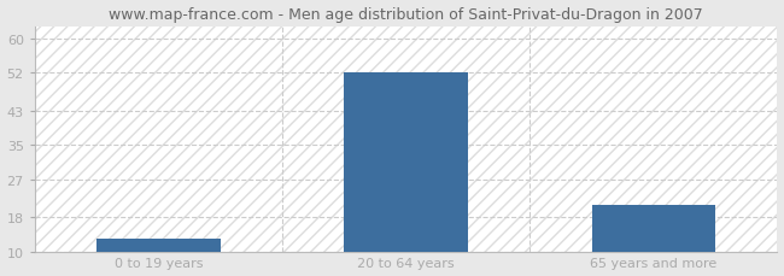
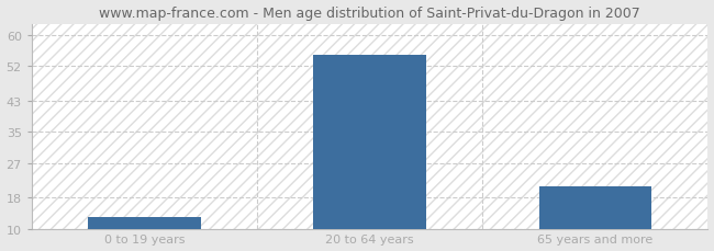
20 to 64 years: 52 -> 55
